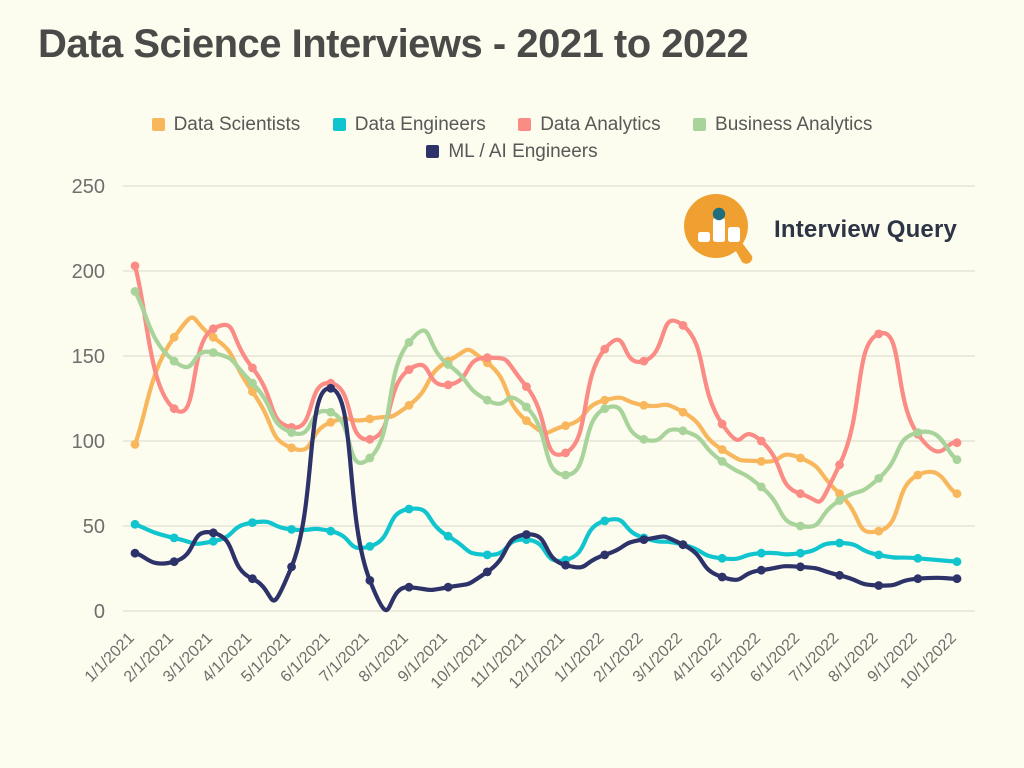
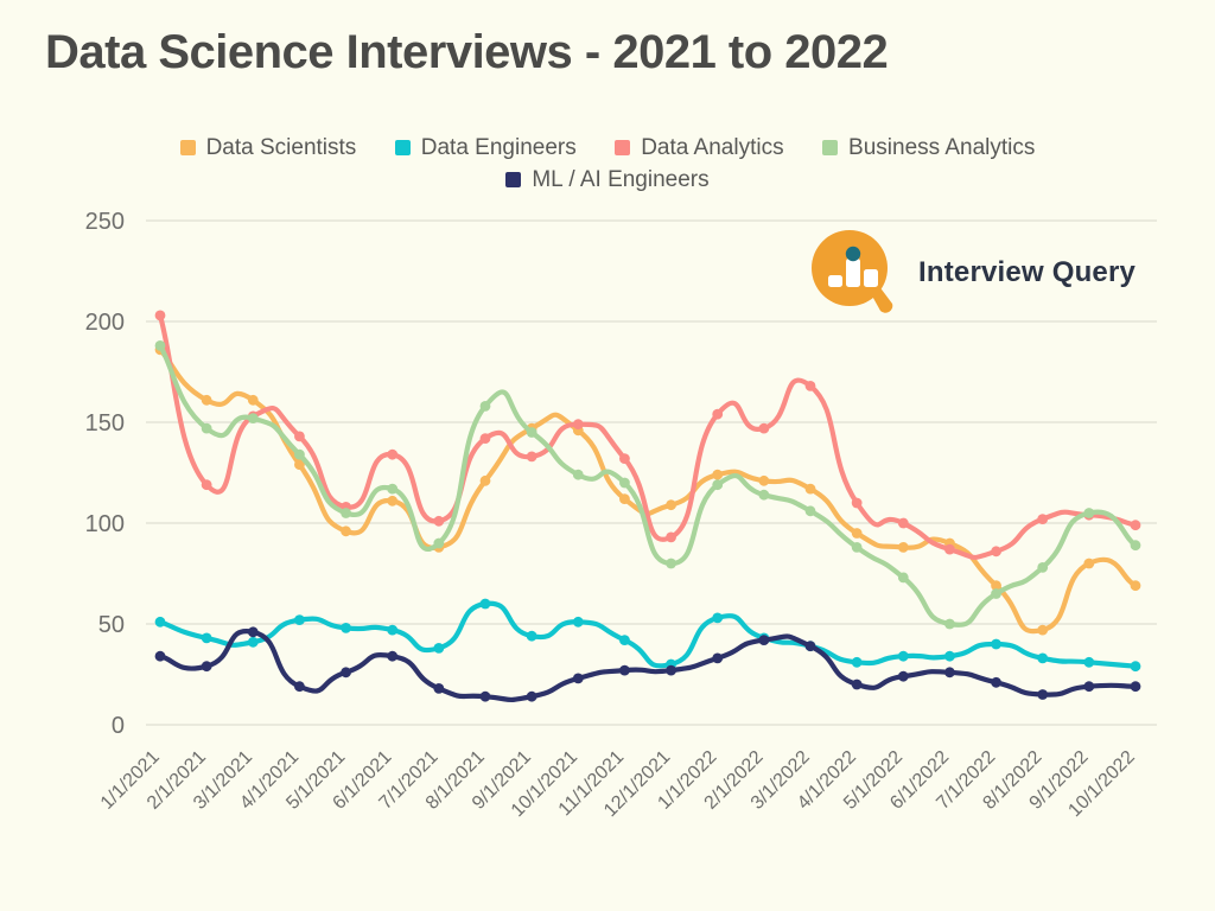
Data Scientists/1/1/2021: 98 -> 186
Data Analytics/3/1/2021: 166 -> 153
ML / AI Engineers/6/1/2021: 131 -> 34
Data Scientists/7/1/2021: 113 -> 88
Data Engineers/10/1/2021: 33 -> 51
ML / AI Engineers/11/1/2021: 45 -> 27
Business Analytics/2/1/2022: 101 -> 114
Data Analytics/6/1/2022: 69 -> 87
Data Analytics/8/1/2022: 163 -> 102
